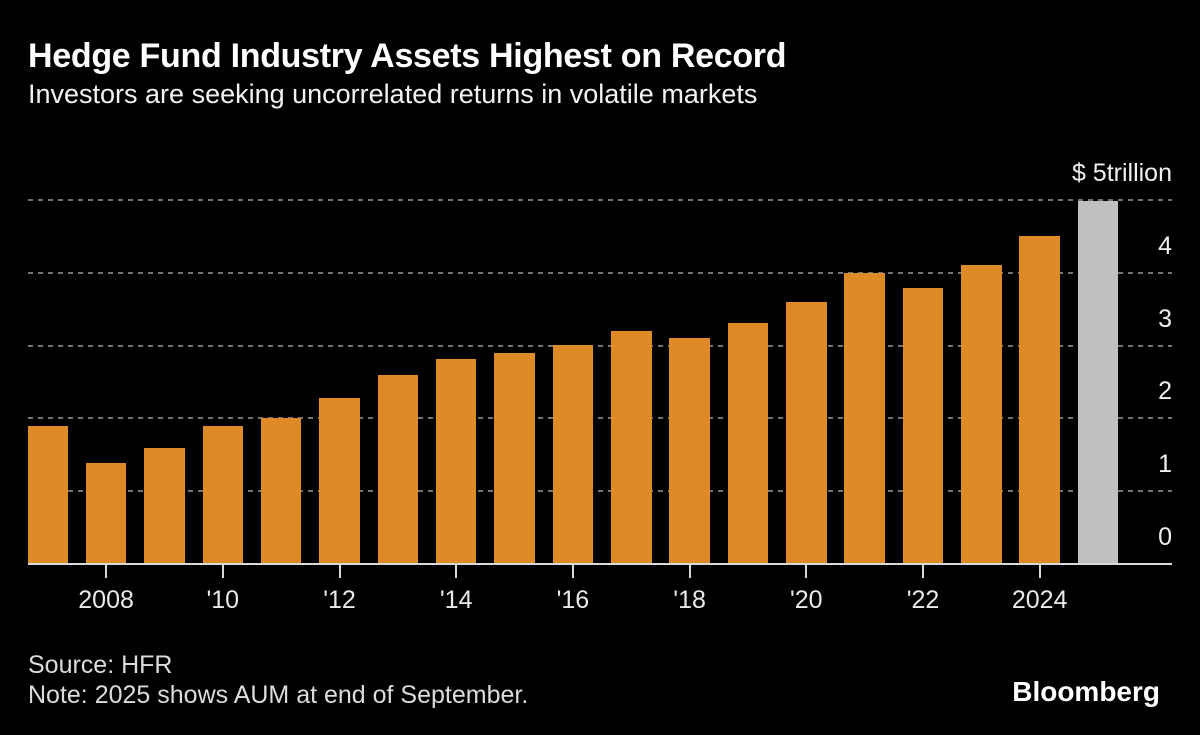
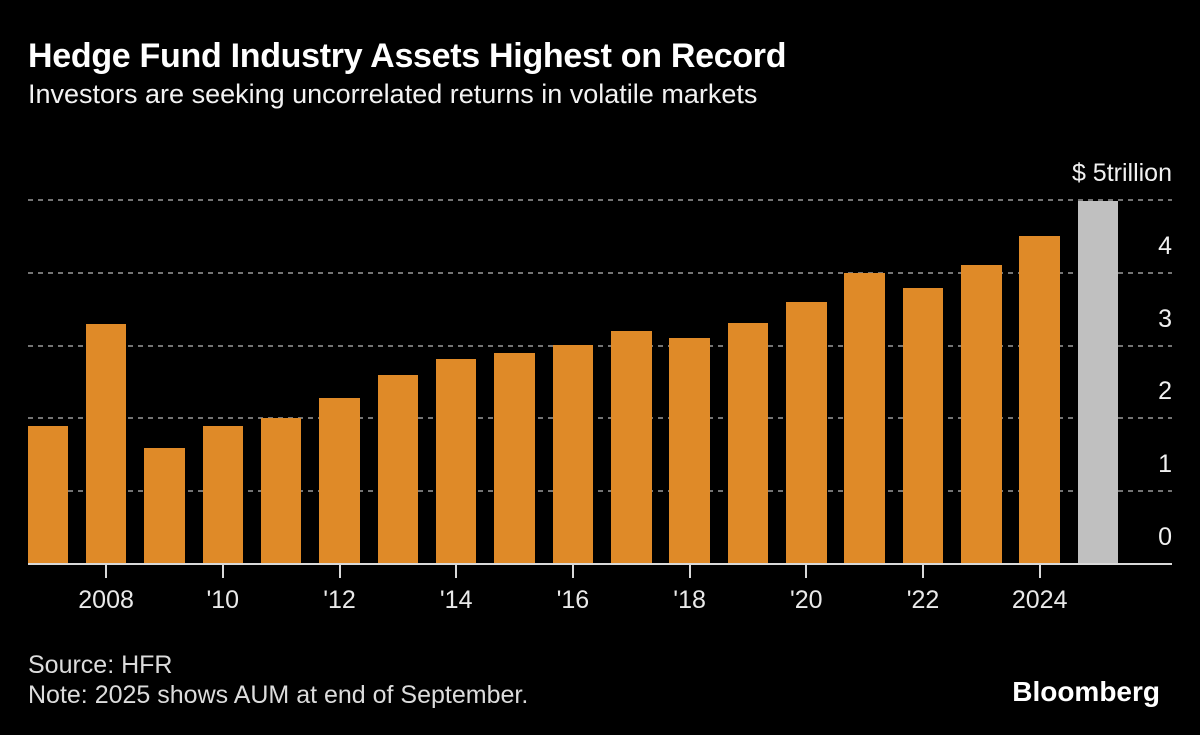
2008: 1.4 -> 3.3
